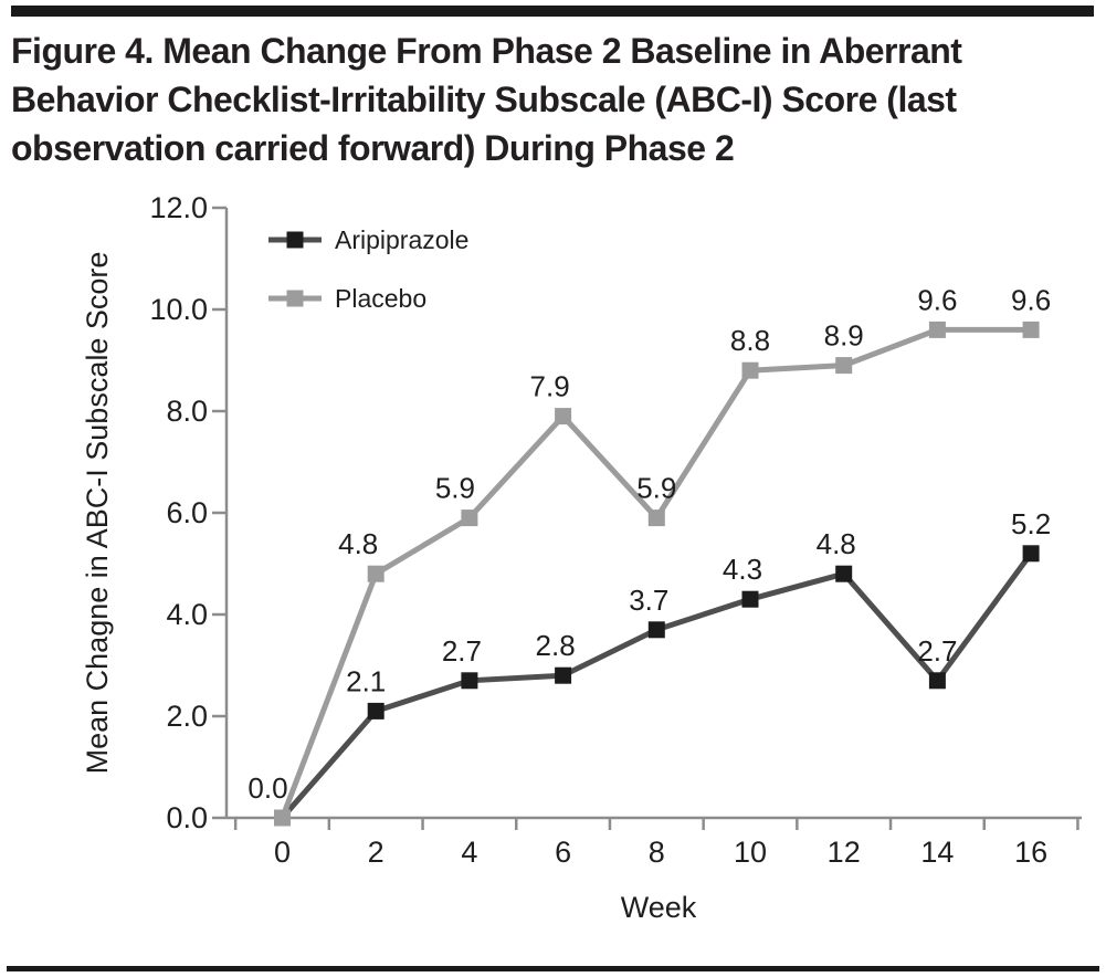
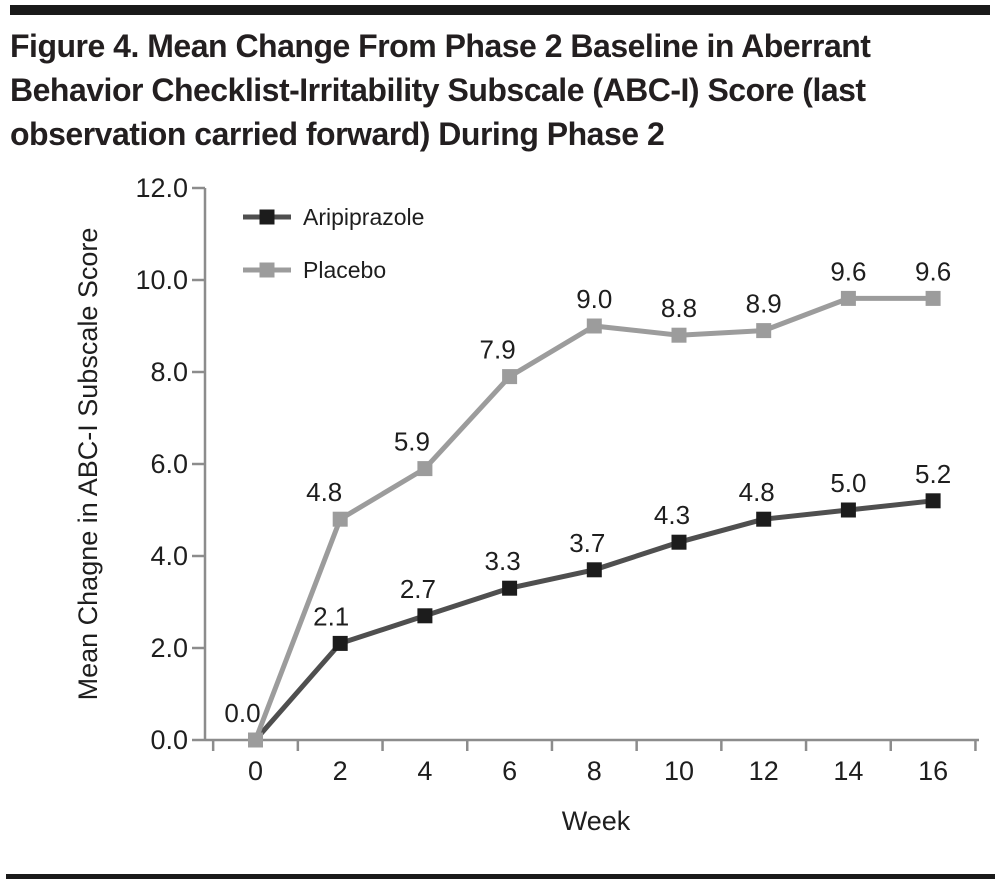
Aripiprazole/6: 2.8 -> 3.3
Placebo/8: 5.9 -> 9.0
Aripiprazole/14: 2.7 -> 5.0
